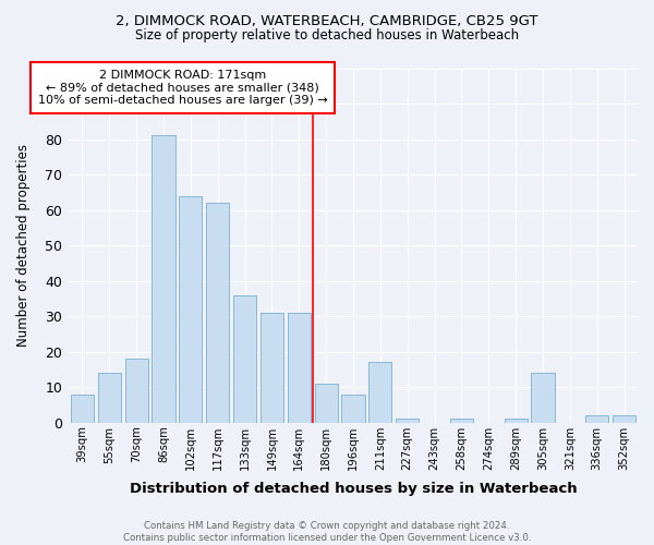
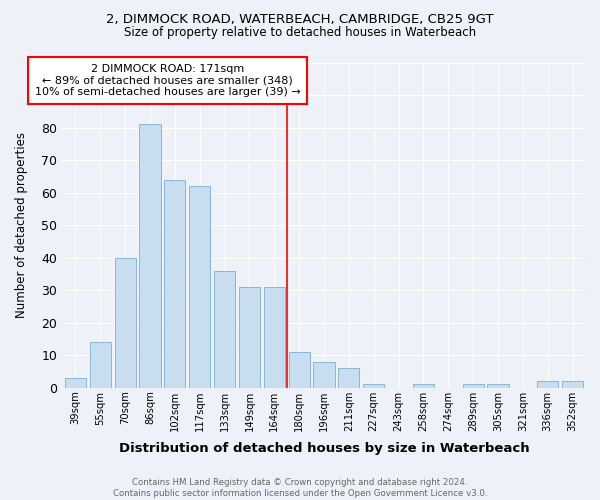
39sqm: 8 -> 3
70sqm: 18 -> 40
211sqm: 17 -> 6
305sqm: 14 -> 1
